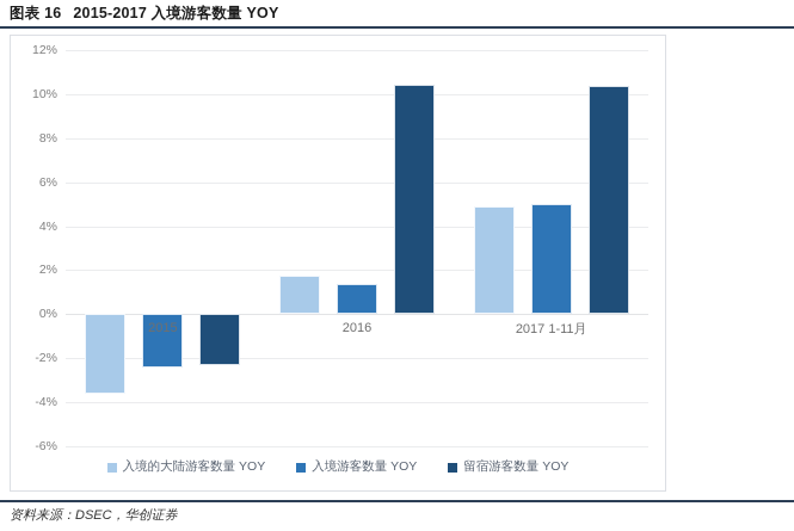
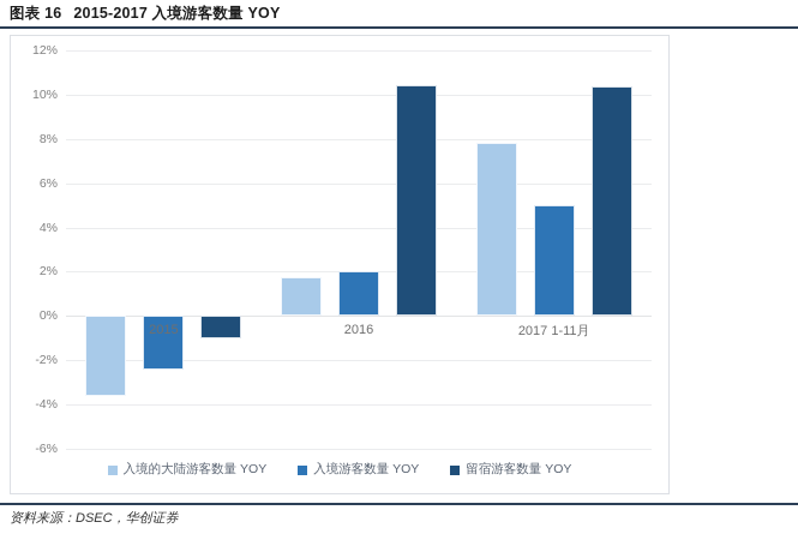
留宿游客数量 YOY/2015: -2.3% -> -1.0%
入境游客数量 YOY/2016: 1.4% -> 2.0%
入境的大陆游客数量 YOY/2017 1-11月: 4.9% -> 7.8%
